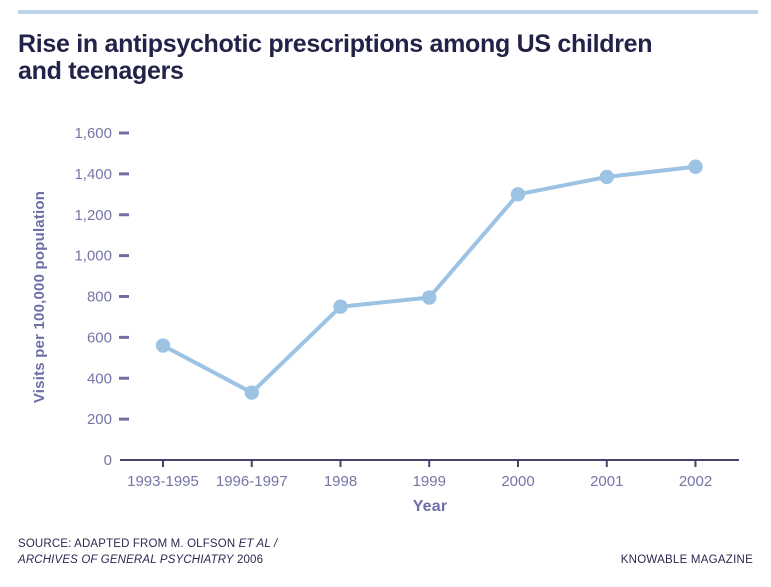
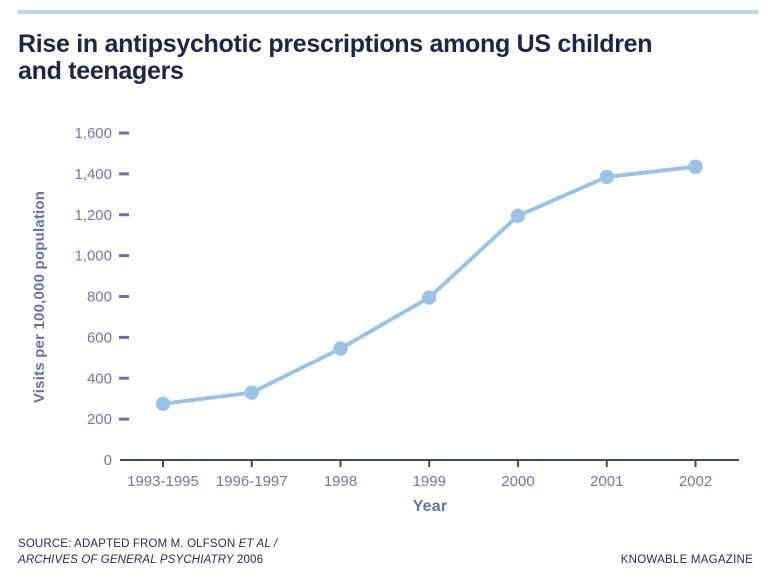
1993-1995: 560 -> 280
1998: 750 -> 540
2000: 1300 -> 1200
